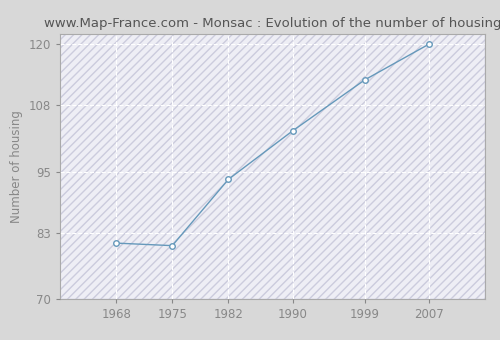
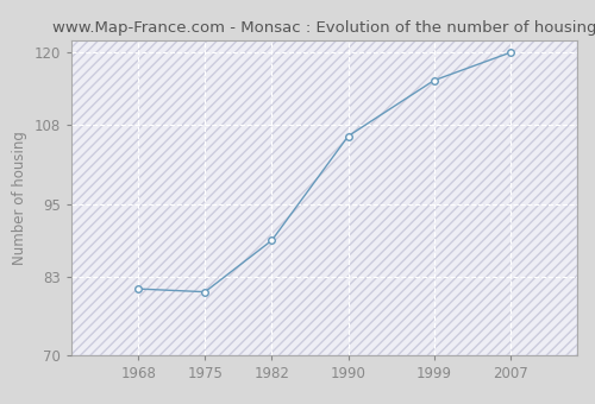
1982: 93.5 -> 89.0
1990: 103.0 -> 106.2
1999: 113.0 -> 115.4
